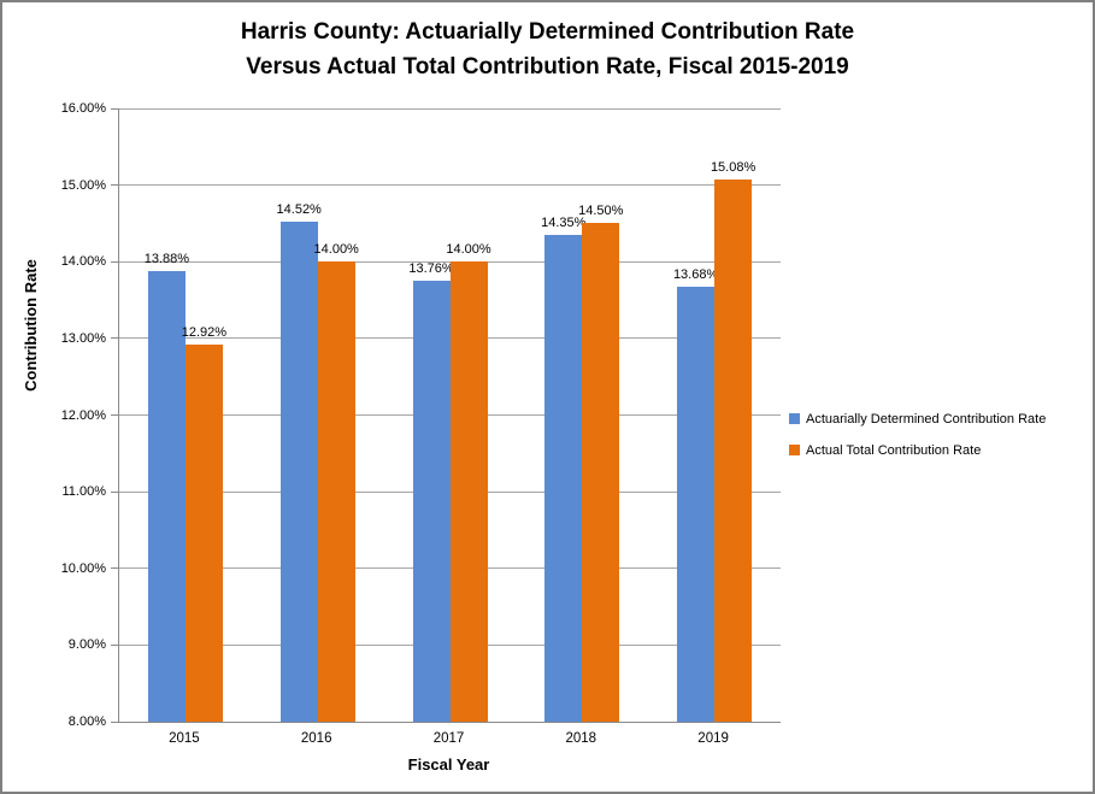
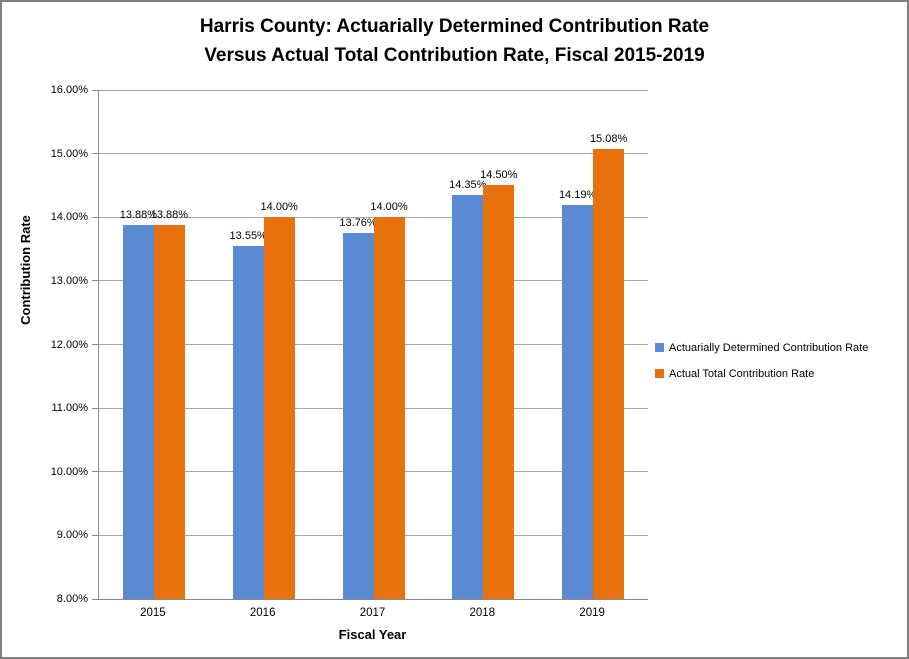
Actual Total Contribution Rate/2015: 12.92% -> 13.88%
Actuarially Determined Contribution Rate/2016: 14.52% -> 13.55%
Actuarially Determined Contribution Rate/2019: 13.68% -> 14.19%
